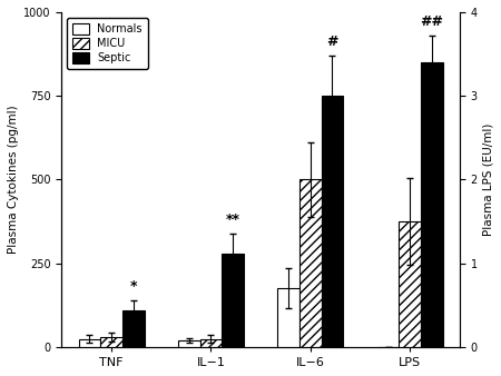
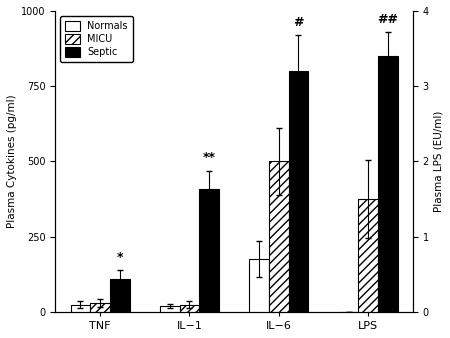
Septic/IL−1: 280 -> 410
Septic/IL−6: 750 -> 800
